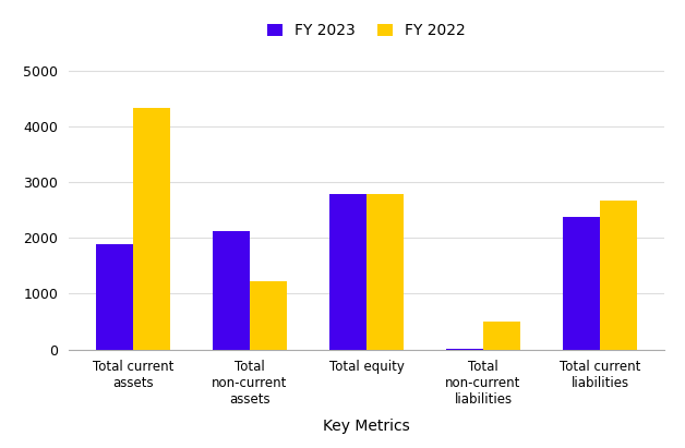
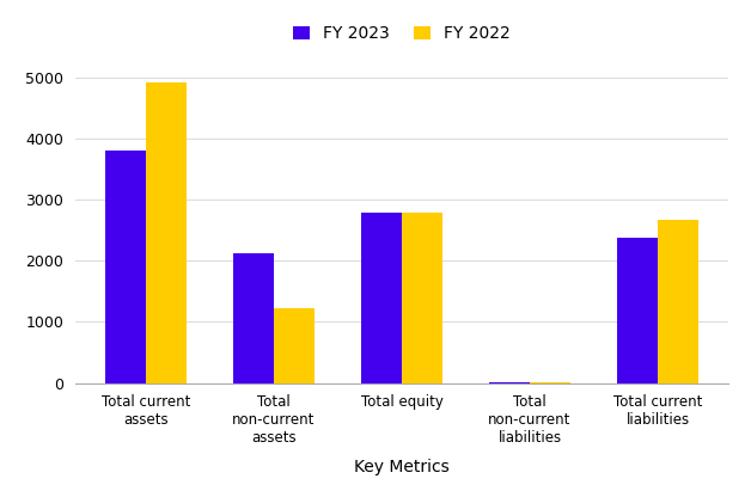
FY 2023/Total current assets: 1880 -> 3800
FY 2022/Total current assets: 4320 -> 4920
FY 2022/Total non-current liabilities: 500 -> 0
